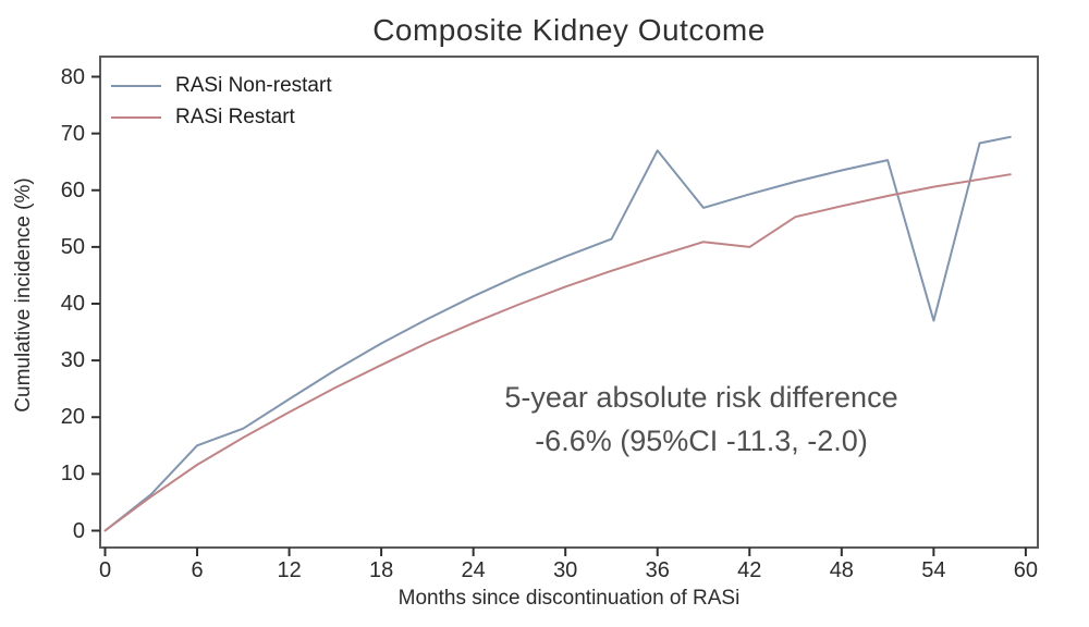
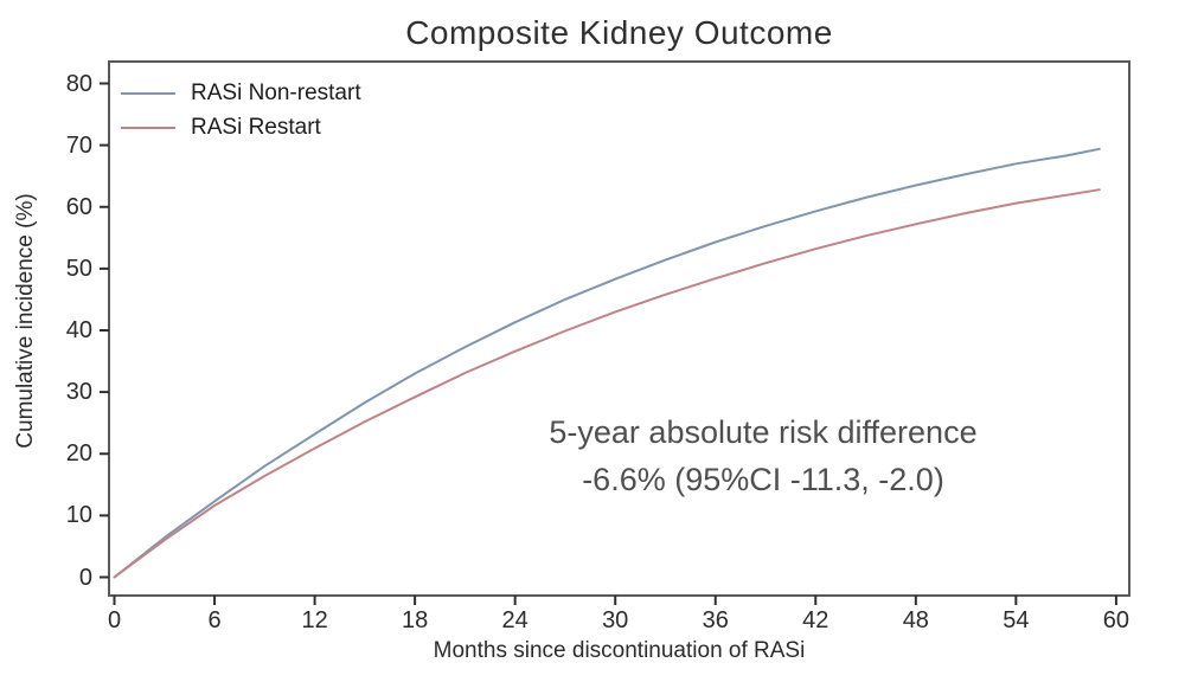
RASi Non-restart/6: 15 -> 12
RASi Non-restart/36: 67 -> 54
RASi Restart/42: 50 -> 53
RASi Non-restart/54: 37 -> 67
